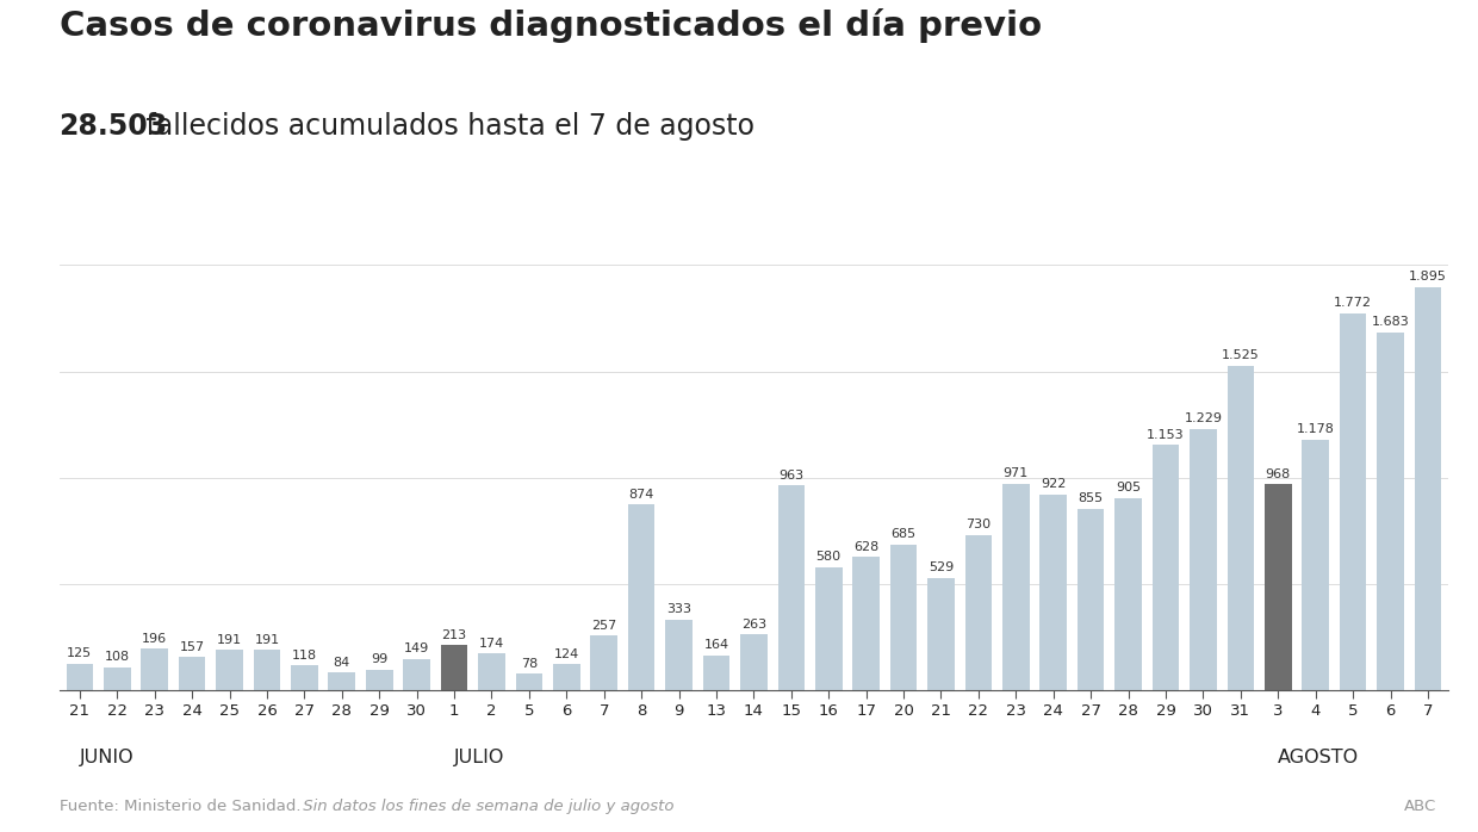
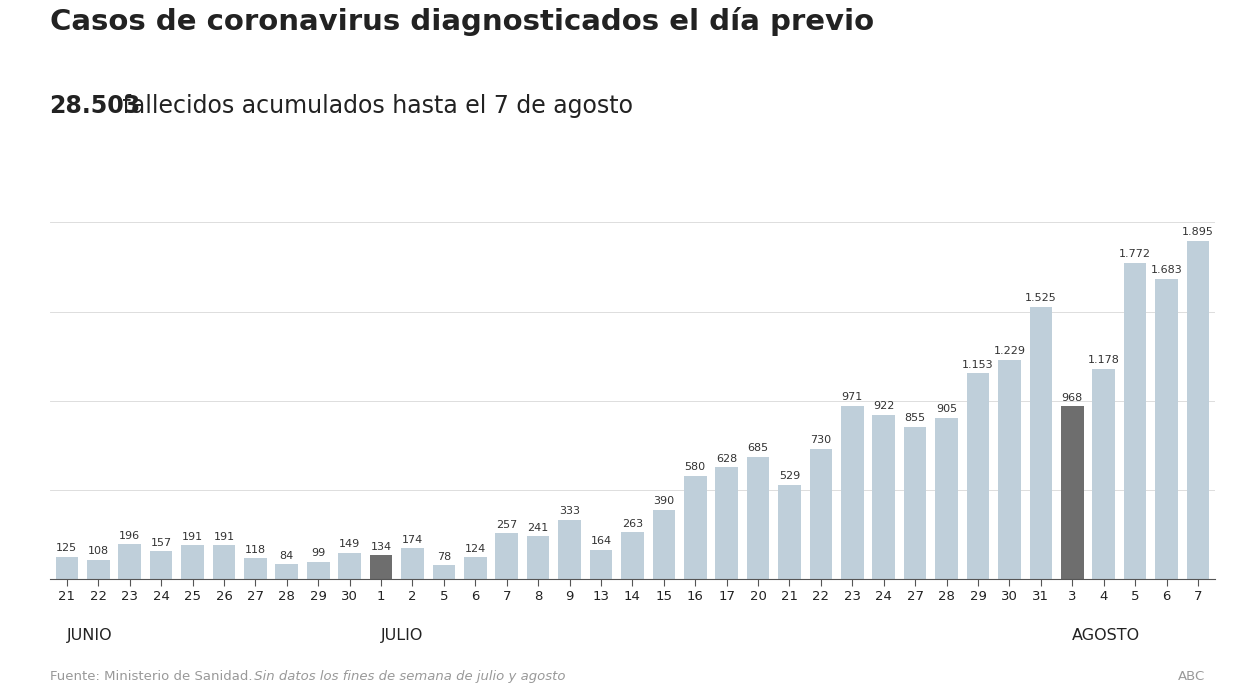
1: 213 -> 134
8: 874 -> 241
15: 963 -> 390
